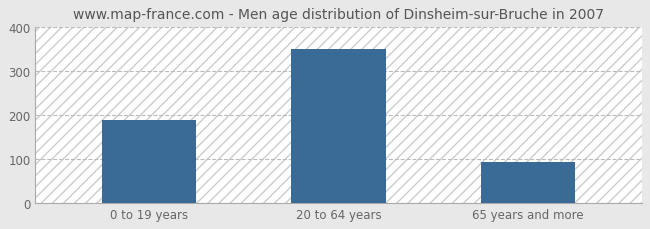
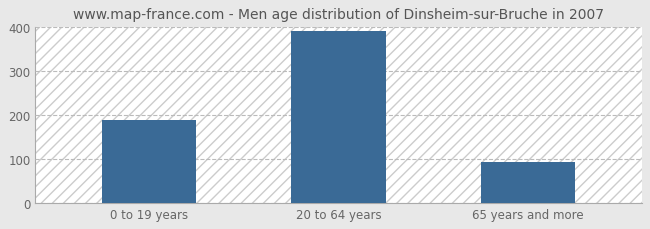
20 to 64 years: 350 -> 390
